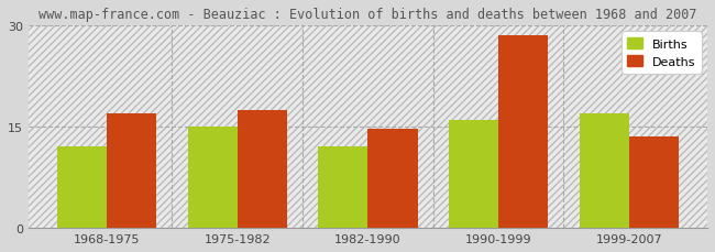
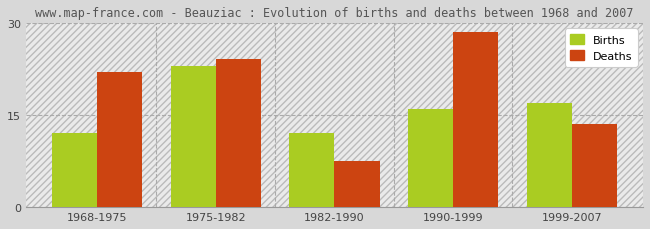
Deaths/1968-1975: 17.0 -> 22.0
Births/1975-1982: 15 -> 23
Deaths/1975-1982: 17.5 -> 24.2
Deaths/1982-1990: 14.7 -> 7.6
